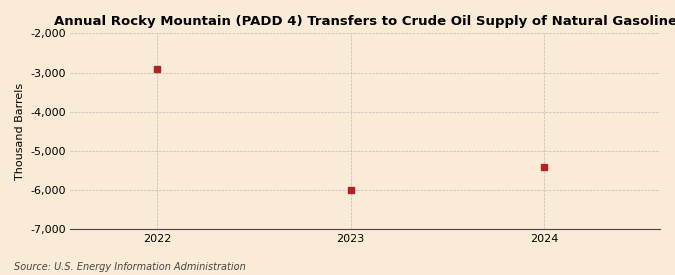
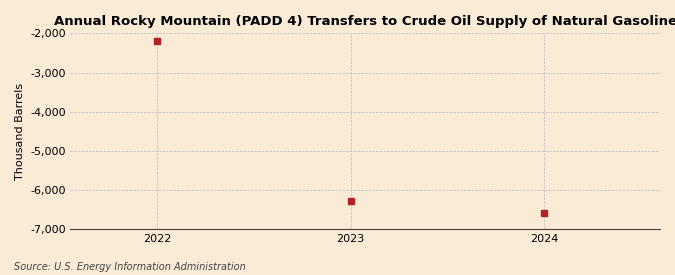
2022: -2,900 -> -2,200
2023: -6,000 -> -6,270
2024: -5,400 -> -6,580
